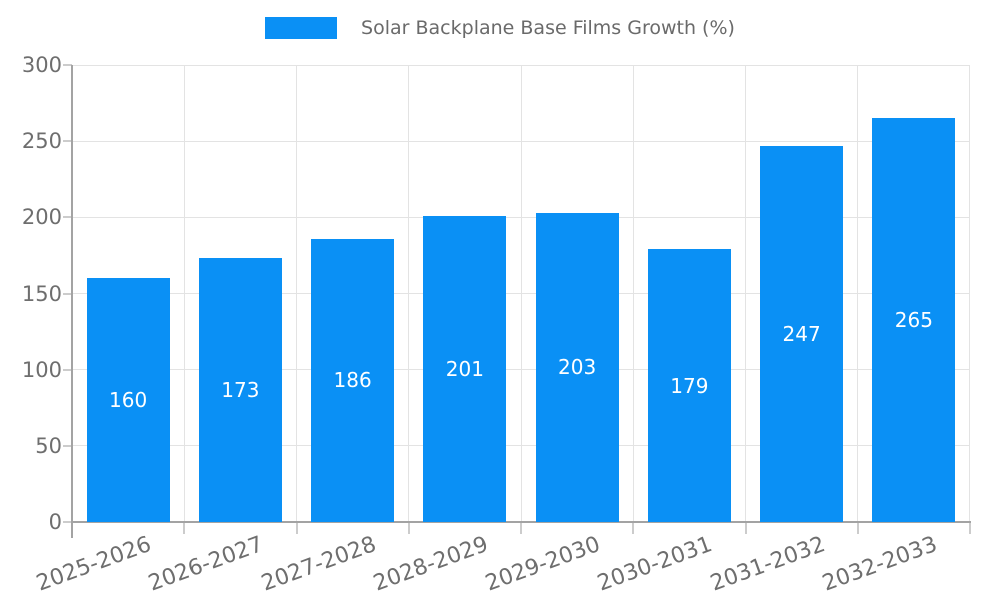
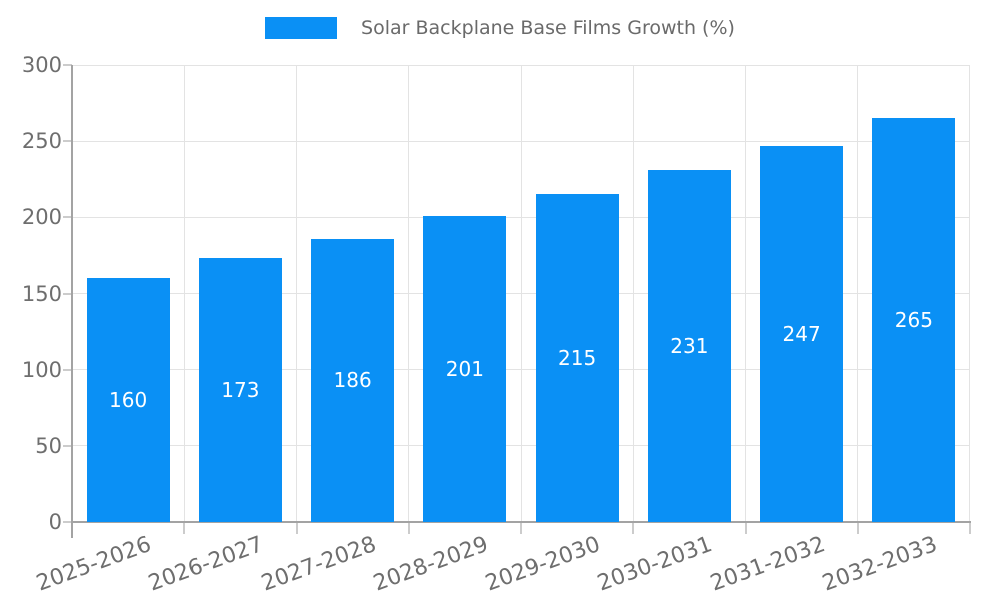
2029-2030: 203 -> 215
2030-2031: 179 -> 231
